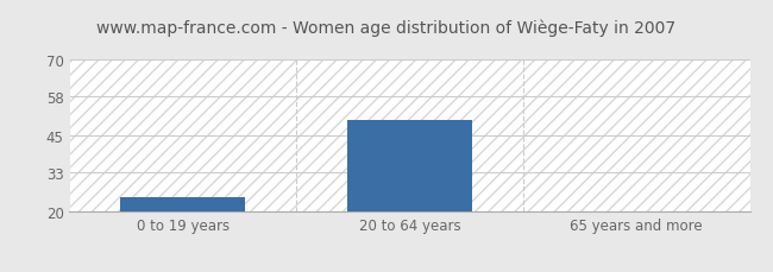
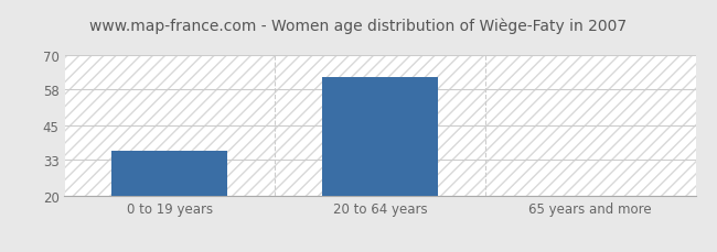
0 to 19 years: 25 -> 36
20 to 64 years: 50 -> 62
